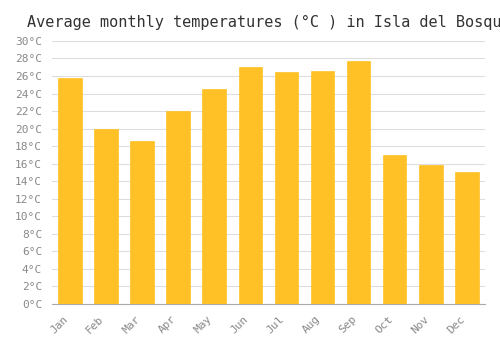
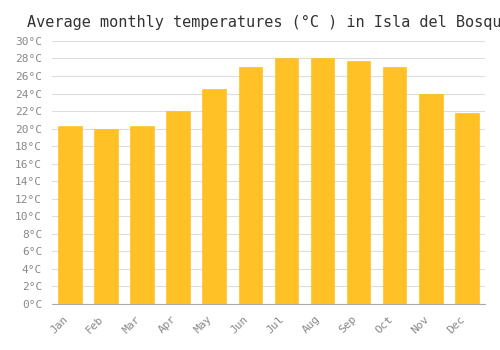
Jan: 25.8°C -> 20.3°C
Mar: 18.6°C -> 20.3°C
Jul: 26.4°C -> 28.0°C
Aug: 26.6°C -> 28.0°C
Oct: 17.0°C -> 27.0°C
Nov: 15.8°C -> 24.0°C
Dec: 15.0°C -> 21.8°C
